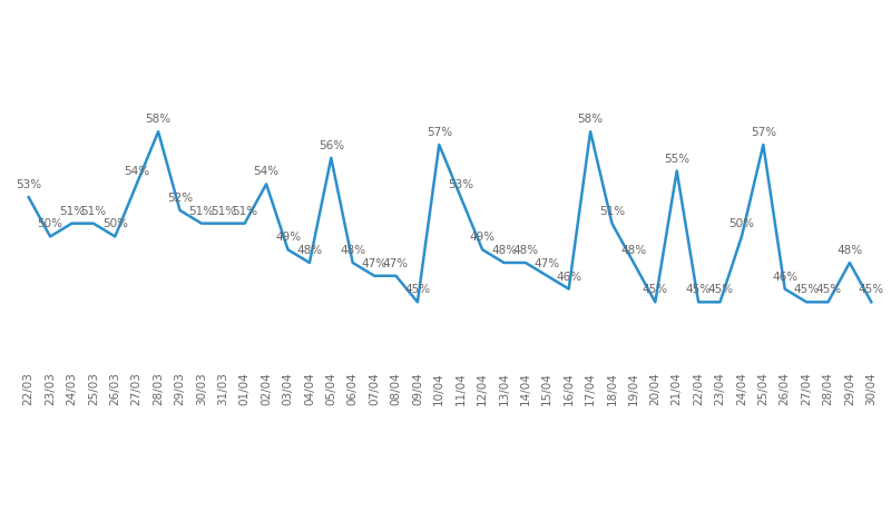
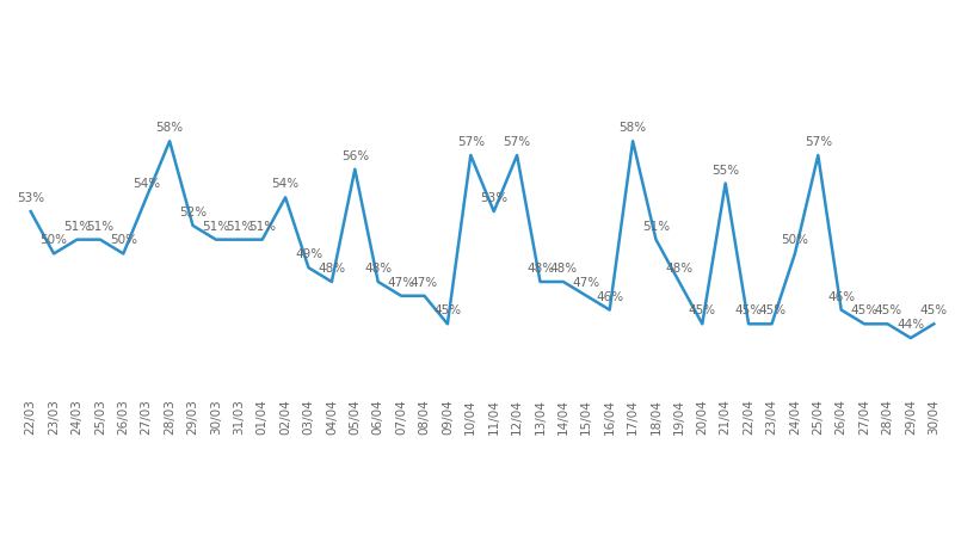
12/04: 49% -> 57%
29/04: 48% -> 44%
